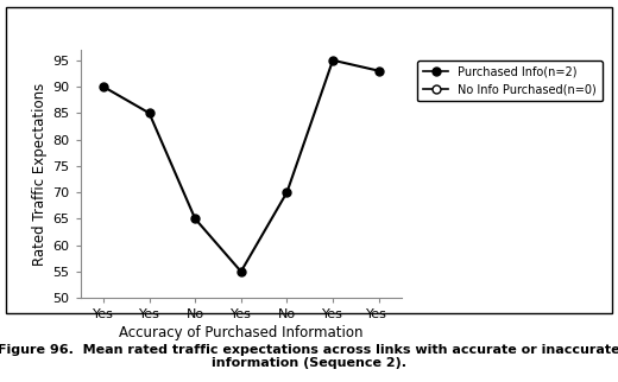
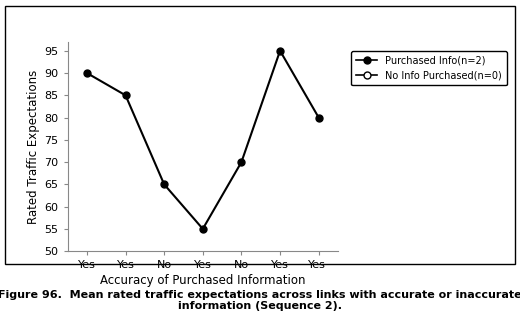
Yes·: 93 -> 80
